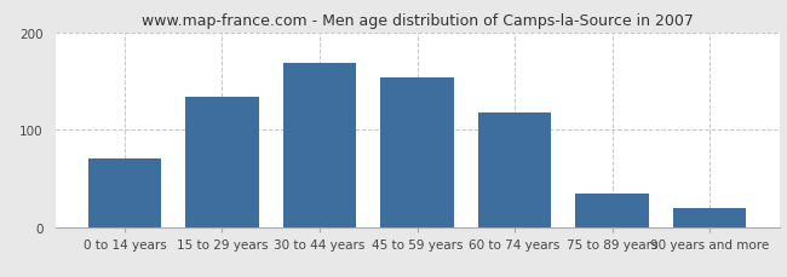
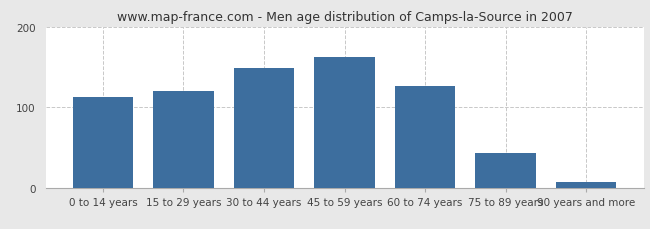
0 to 14 years: 70 -> 113
15 to 29 years: 134 -> 120
30 to 44 years: 168 -> 148
45 to 59 years: 154 -> 162
60 to 74 years: 118 -> 126
75 to 89 years: 34 -> 43
90 years and more: 20 -> 7
